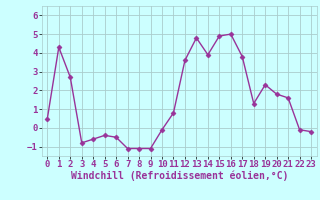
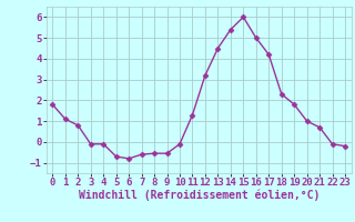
0: 0.5 -> 1.8
1: 4.3 -> 1.1
2: 2.7 -> 0.8
3: -0.8 -> -0.1
4: -0.6 -> -0.1
5: -0.4 -> -0.7
6: -0.5 -> -0.8
7: -1.1 -> -0.6
8: -1.1 -> -0.6
9: -1.1 -> -0.6
11: 0.8 -> 1.3
12: 3.6 -> 3.2
13: 4.8 -> 4.5
14: 3.9 -> 5.4
15: 4.9 -> 6.0
17: 3.8 -> 4.2
18: 1.3 -> 2.3
19: 2.3 -> 1.8
20: 1.8 -> 1.0
21: 1.6 -> 0.7
